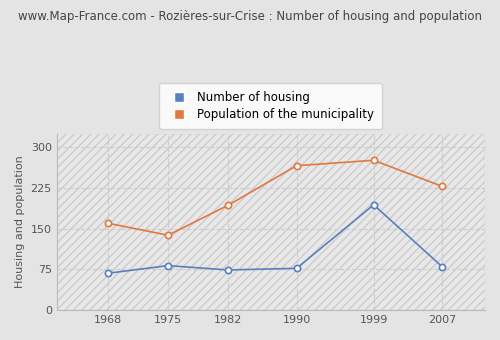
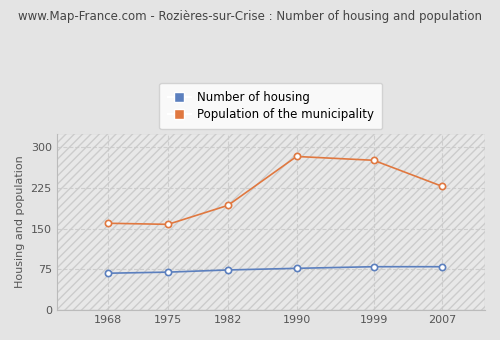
Number of housing/1975: 82 -> 70
Population of the municipality/1975: 138 -> 158
Population of the municipality/1990: 266 -> 283
Number of housing/1999: 194 -> 80
